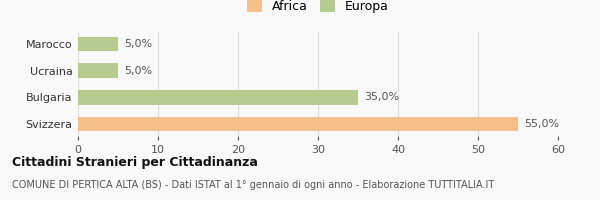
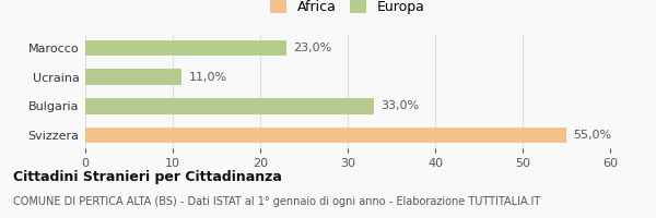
Marocco: 5,0% -> 23,0%
Ucraina: 5,0% -> 11,0%
Bulgaria: 35,0% -> 33,0%
